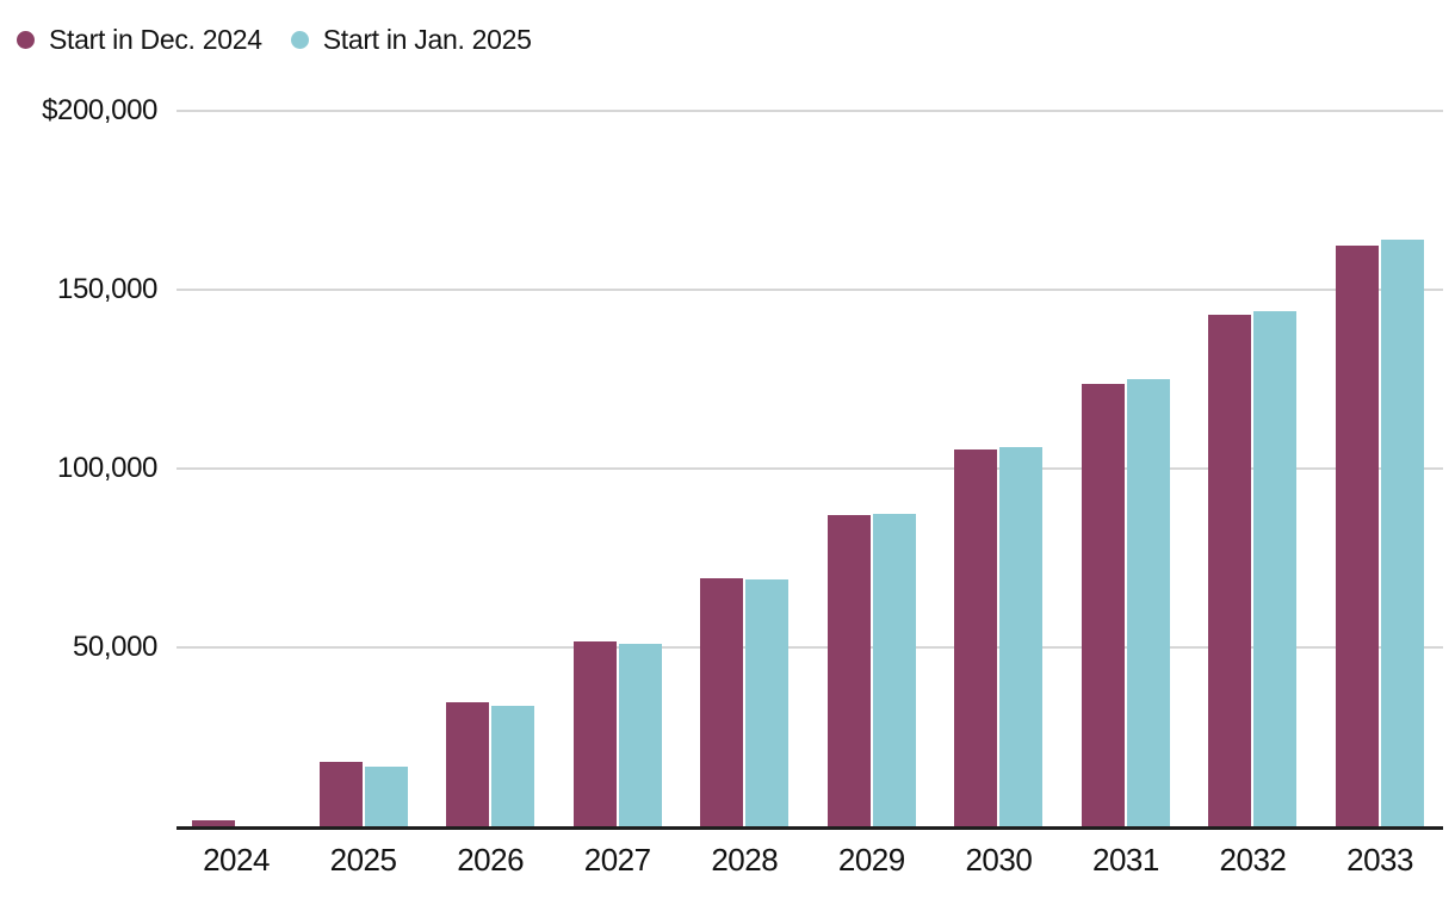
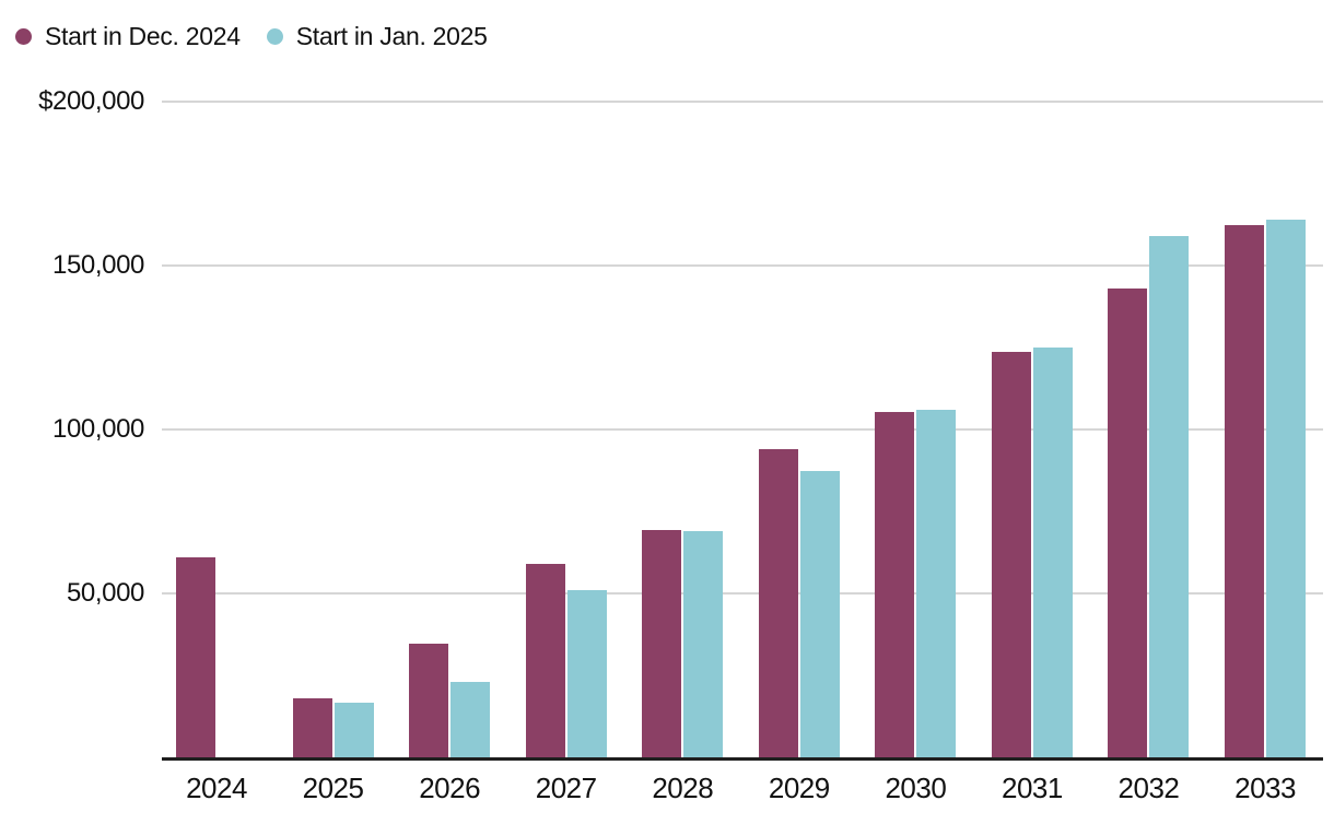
Start in Dec. 2024/2024: $2000 -> $61000
Start in Jan. 2025/2026: $34000 -> $23000
Start in Dec. 2024/2027: $52000 -> $59000
Start in Dec. 2024/2029: $87000 -> $94000
Start in Jan. 2025/2032: $144000 -> $159000
